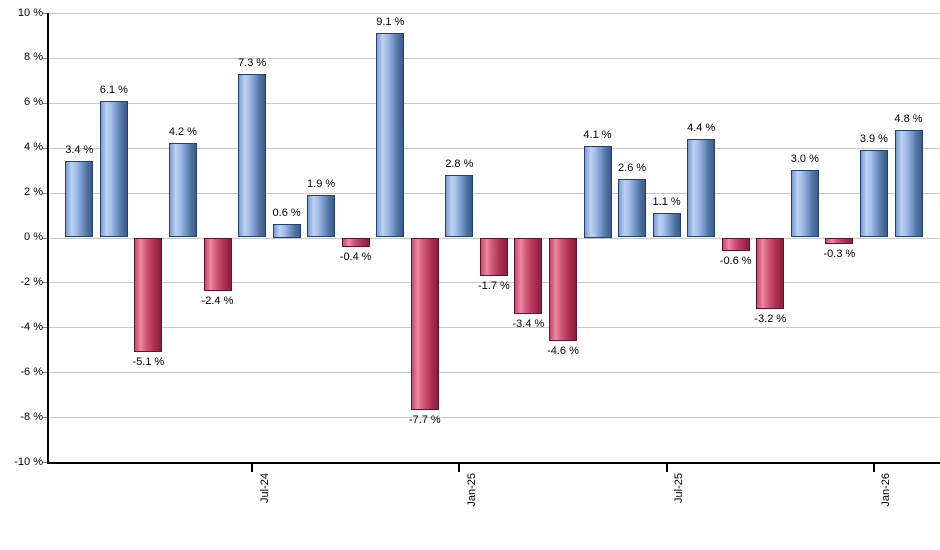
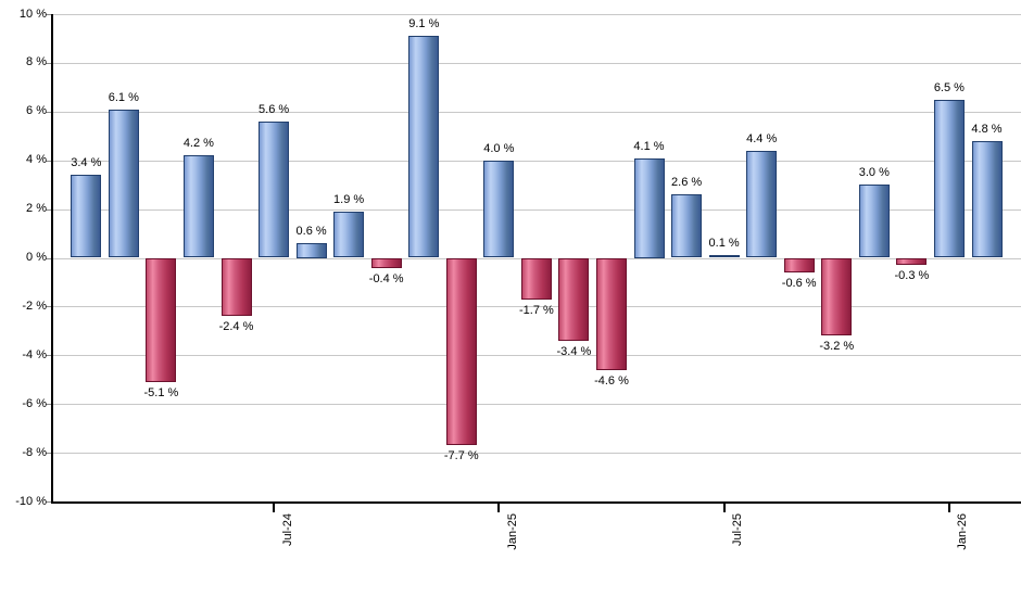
Jul-24: 7.3 -> 5.6
Jan-25: 2.8 -> 4.0
Jul-25: 1.1 -> 0.1
Jan-26: 3.9 -> 6.5
